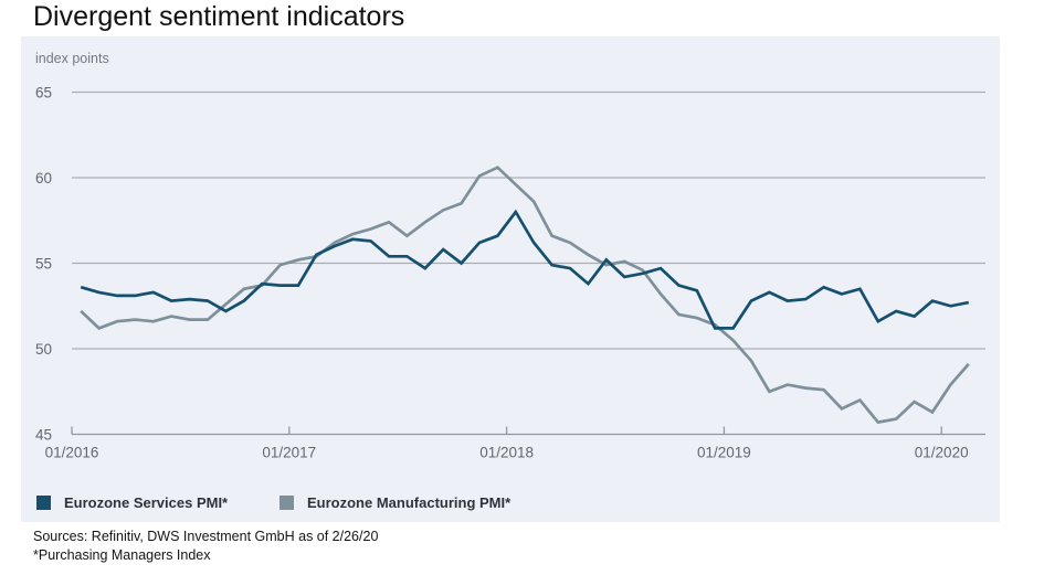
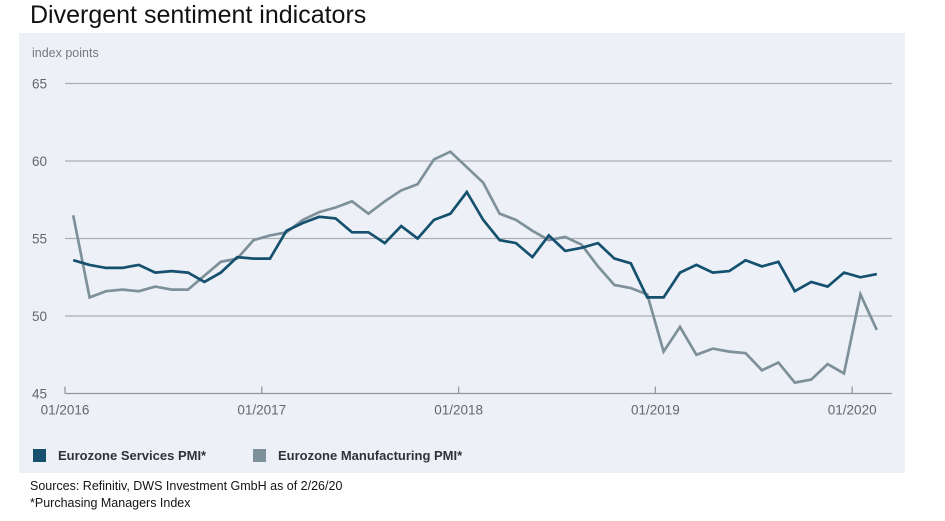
Eurozone Manufacturing PMI*/01/2016: 52.2 -> 56.5
Eurozone Manufacturing PMI*/01/2019: 50.5 -> 47.7
Eurozone Manufacturing PMI*/01/2020: 47.9 -> 51.4
